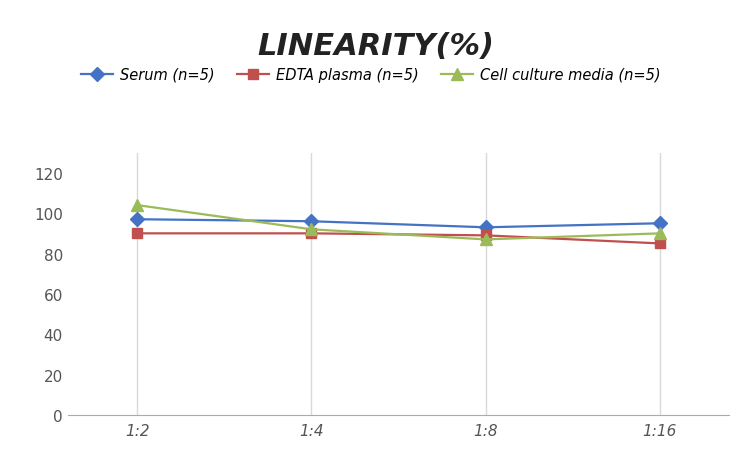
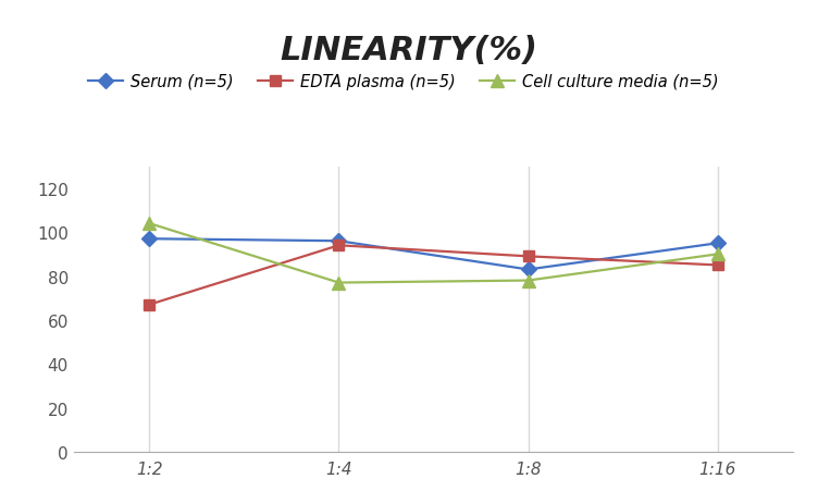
EDTA plasma (n=5)/1:2: 90 -> 67
EDTA plasma (n=5)/1:4: 90 -> 94
Cell culture media (n=5)/1:4: 92 -> 77
Serum (n=5)/1:8: 93 -> 83
Cell culture media (n=5)/1:8: 87 -> 78
